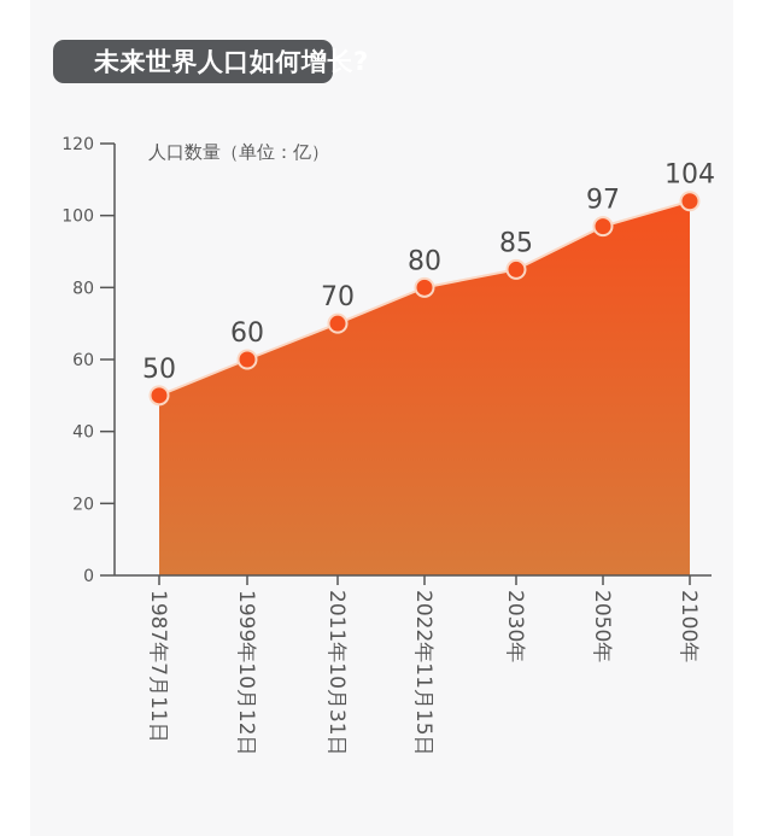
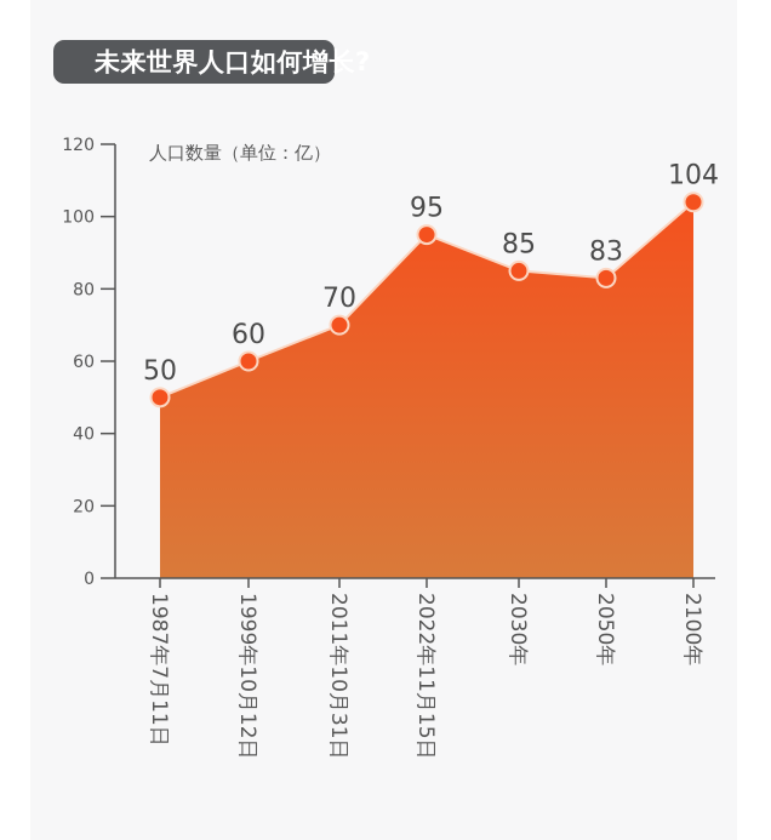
2022年11月15日: 80 -> 95
2050年: 97 -> 83
